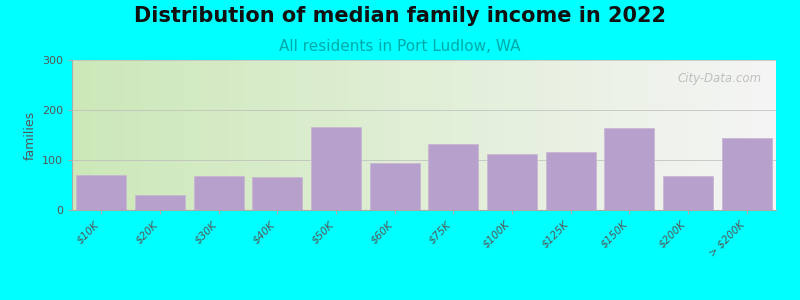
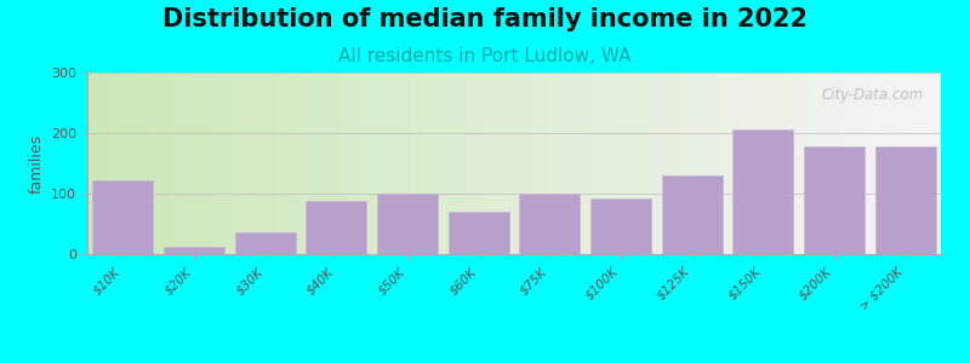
$10K: 70 -> 122
$20K: 30 -> 12
$30K: 68 -> 37
$40K: 66 -> 88
$50K: 166 -> 100
$60K: 94 -> 70
$75K: 132 -> 100
$100K: 112 -> 92
$125K: 116 -> 130
$150K: 164 -> 207
$200K: 68 -> 178
> $200K: 144 -> 178
